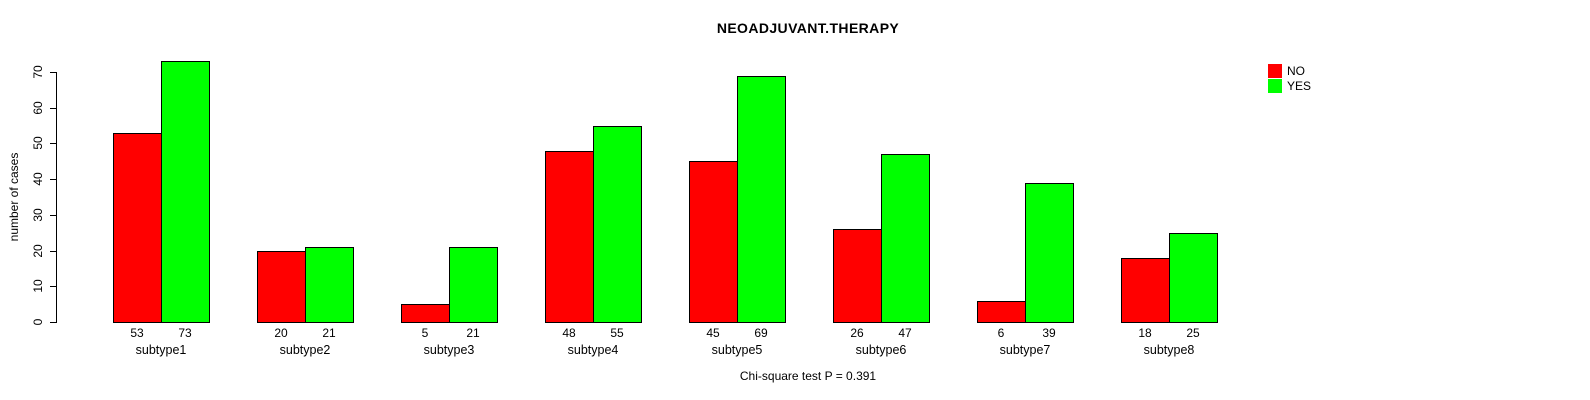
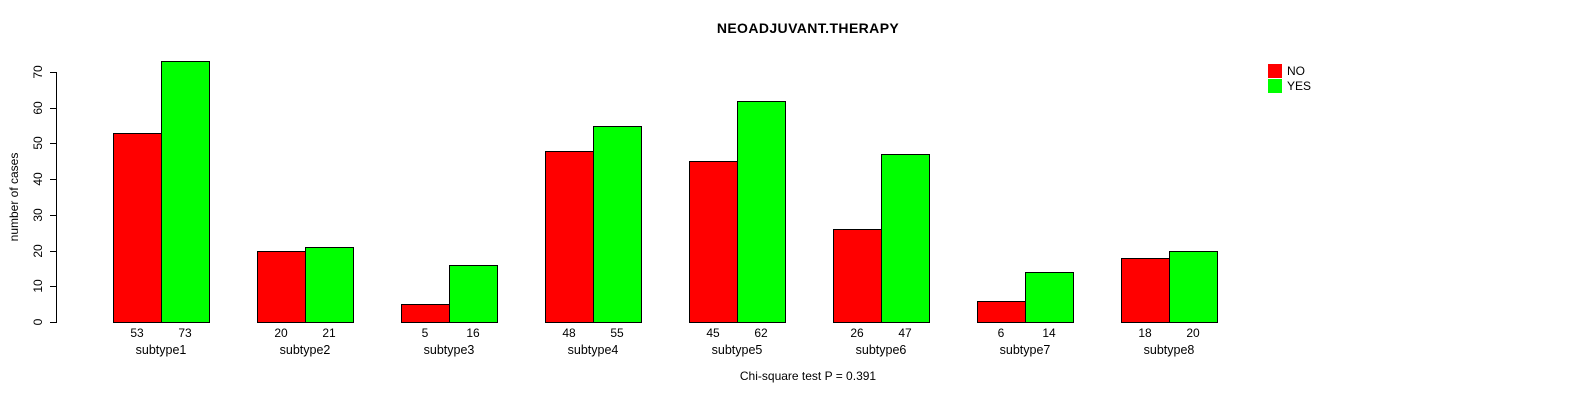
YES/subtype3: 21 -> 16
YES/subtype5: 69 -> 62
YES/subtype7: 39 -> 14
YES/subtype8: 25 -> 20
